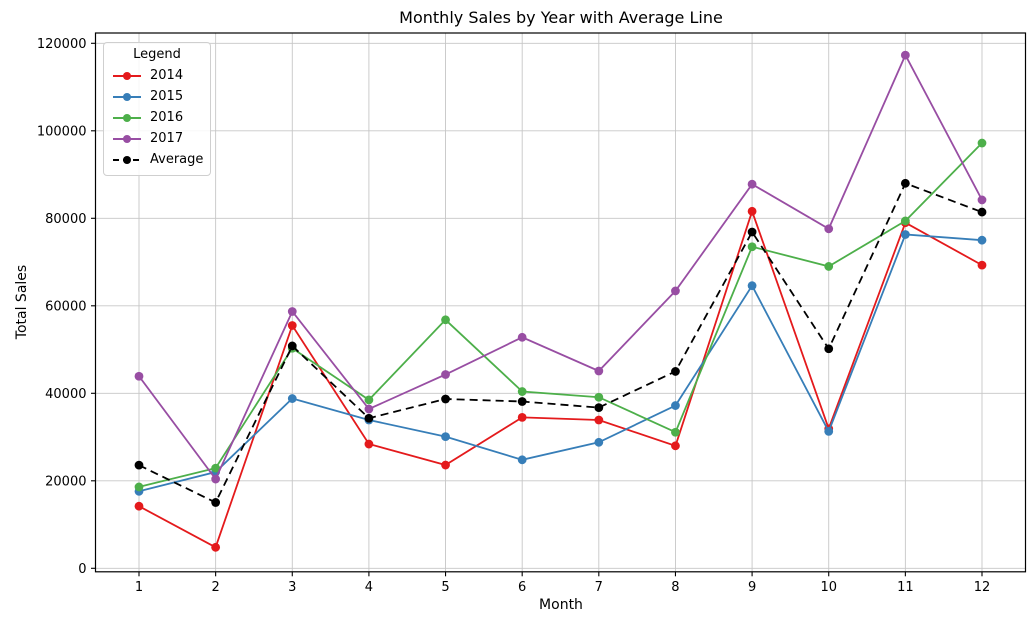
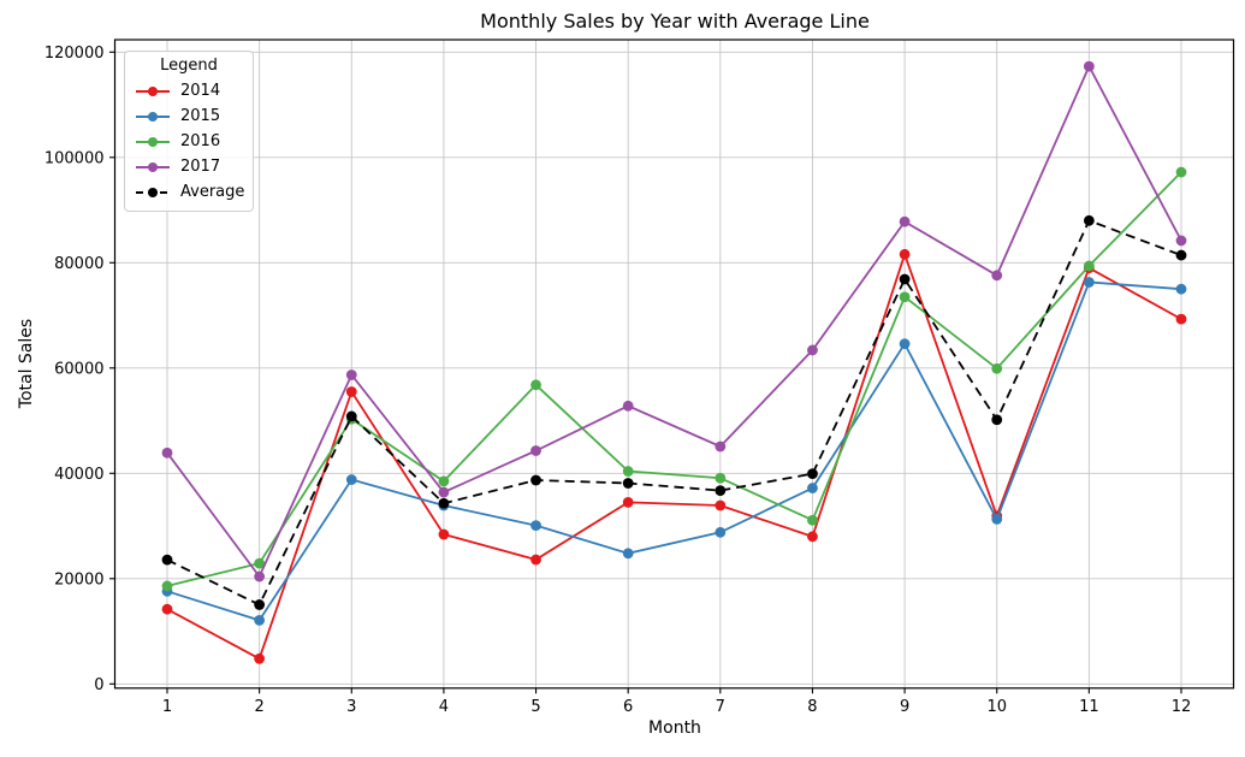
2015/2: 22000 -> 12000
Average/8: 45000 -> 40000
2016/10: 69000 -> 60000
